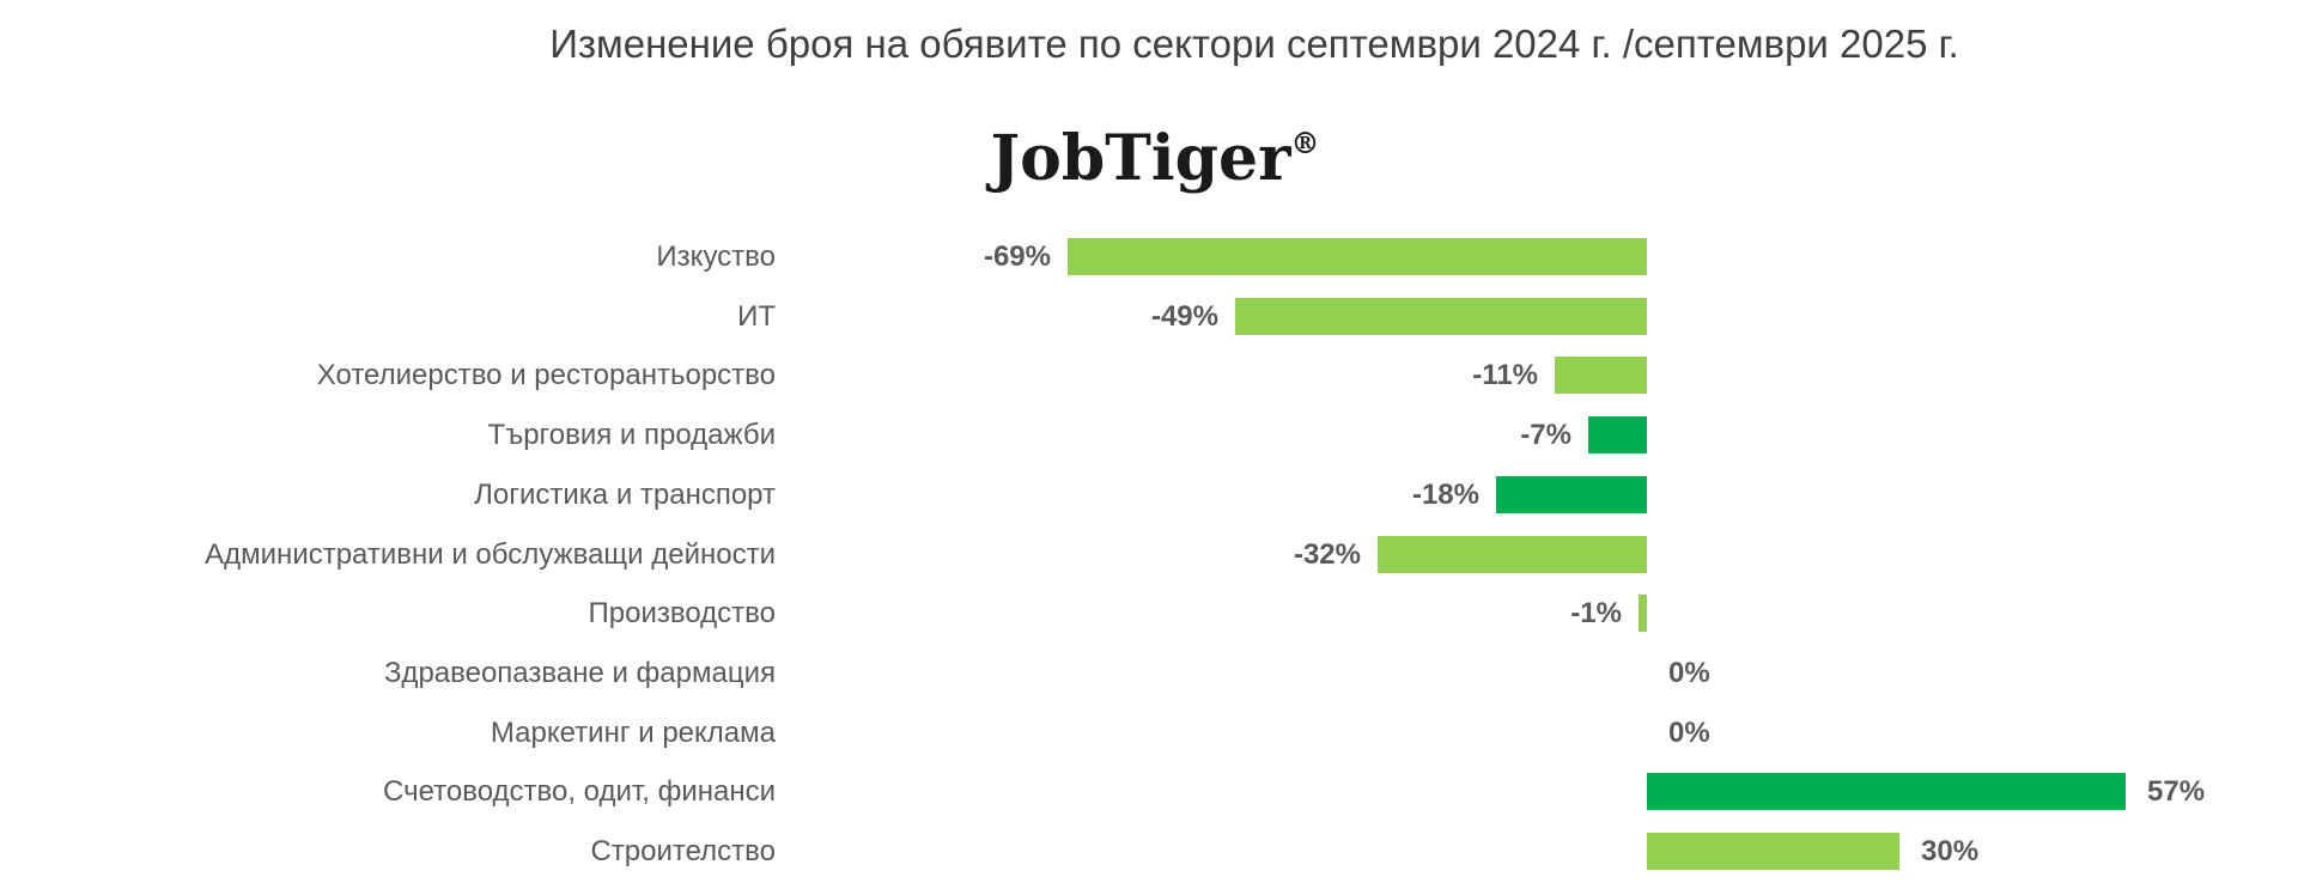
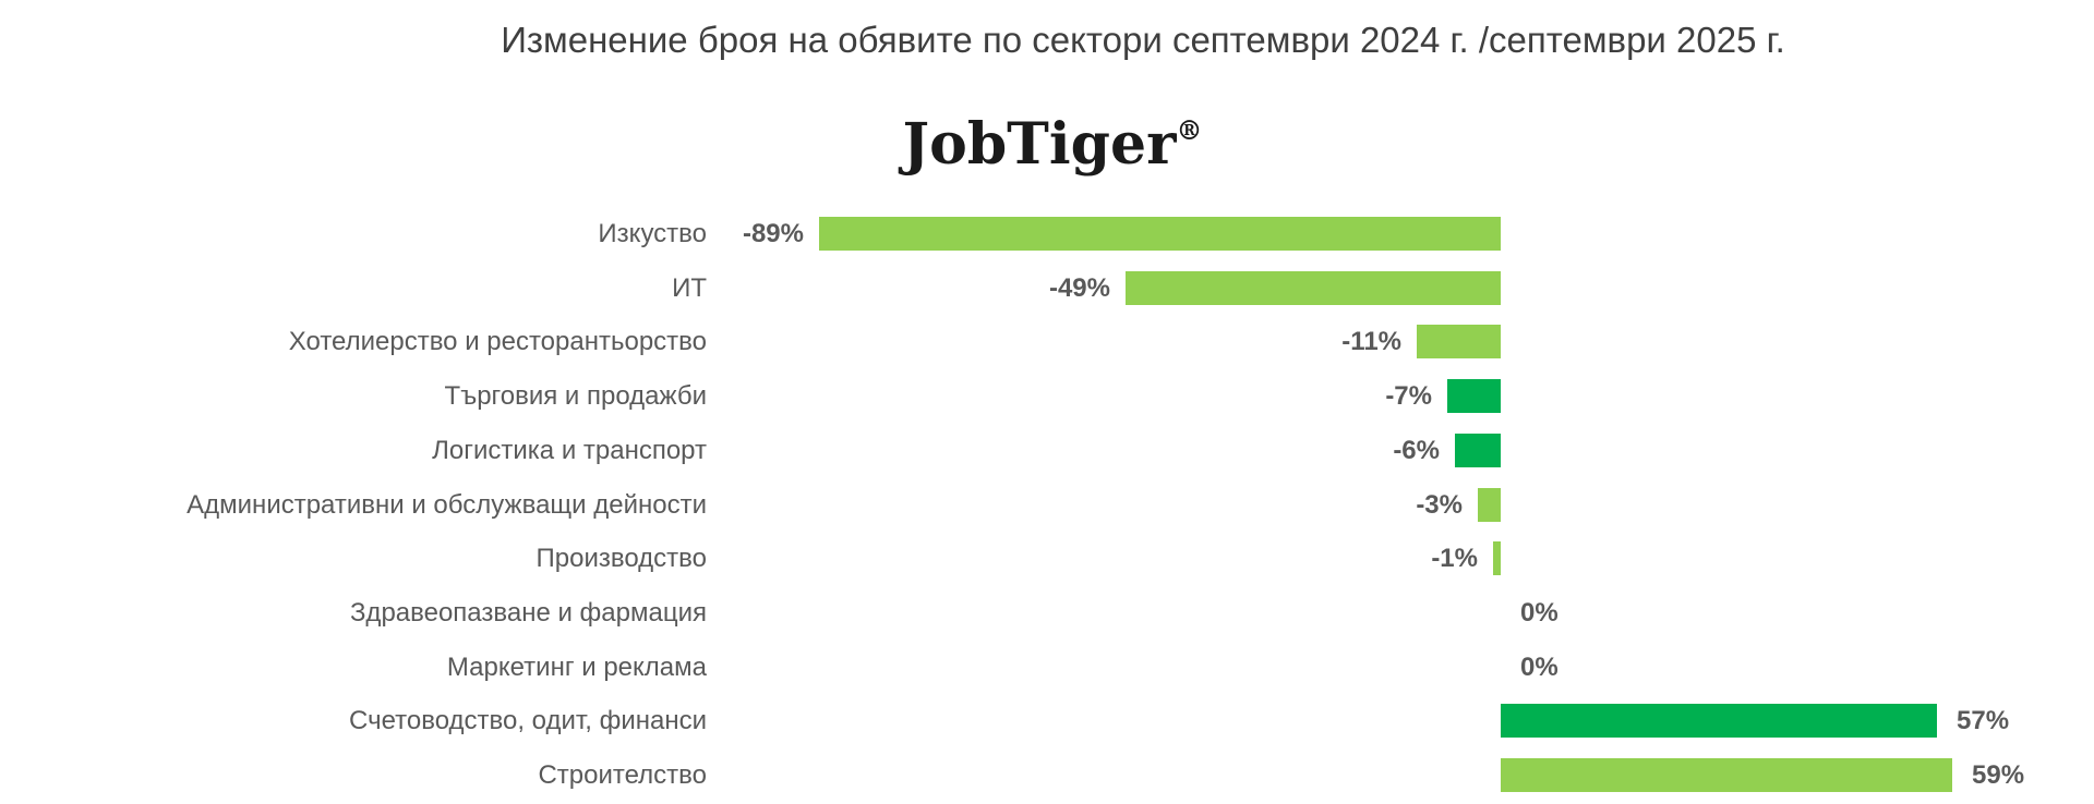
Изкуство: -69% -> -89%
Логистика и транспорт: -18% -> -6%
Административни и обслужващи дейности: -32% -> -3%
Строителство: 30% -> 59%
